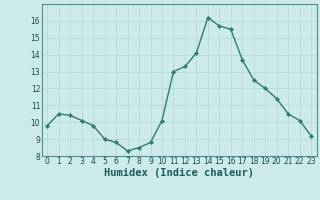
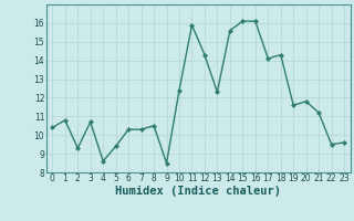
0: 9.8 -> 10.4
1: 10.5 -> 10.8
2: 10.4 -> 9.3
3: 10.1 -> 10.7
4: 9.8 -> 8.6
5: 9.0 -> 9.4
6: 8.8 -> 10.3
7: 8.3 -> 10.3
8: 8.5 -> 10.5
9: 8.8 -> 8.5
10: 10.1 -> 12.4
11: 13.0 -> 15.9
12: 13.3 -> 14.3
13: 14.1 -> 12.3
14: 16.2 -> 15.6
15: 15.7 -> 16.1
16: 15.5 -> 16.1
17: 13.7 -> 14.1
18: 12.5 -> 14.3
19: 12.0 -> 11.6
20: 11.4 -> 11.8
21: 10.5 -> 11.2
22: 10.1 -> 9.5
23: 9.2 -> 9.6
